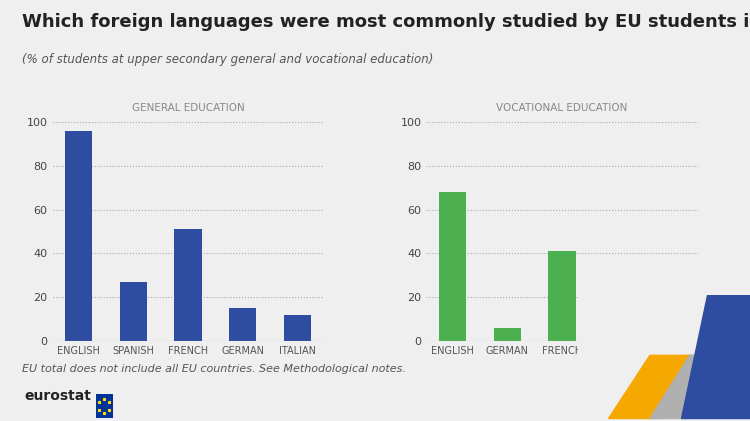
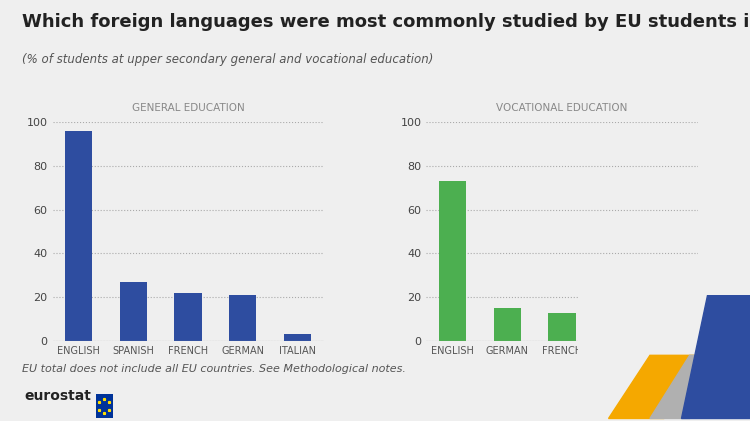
GENERAL EDUCATION/FRENCH: 51 -> 22
GENERAL EDUCATION/GERMAN: 15 -> 21
GENERAL EDUCATION/ITALIAN: 12 -> 3
VOCATIONAL EDUCATION/ENGLISH: 68 -> 73
VOCATIONAL EDUCATION/GERMAN: 6 -> 15
VOCATIONAL EDUCATION/FRENCH: 41 -> 13
